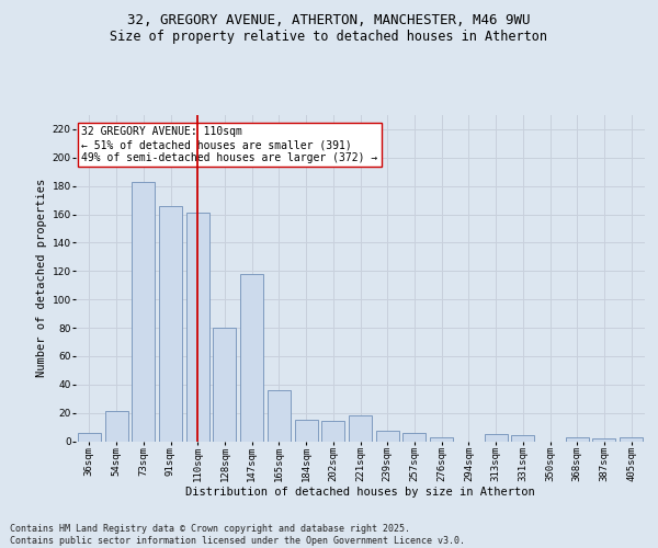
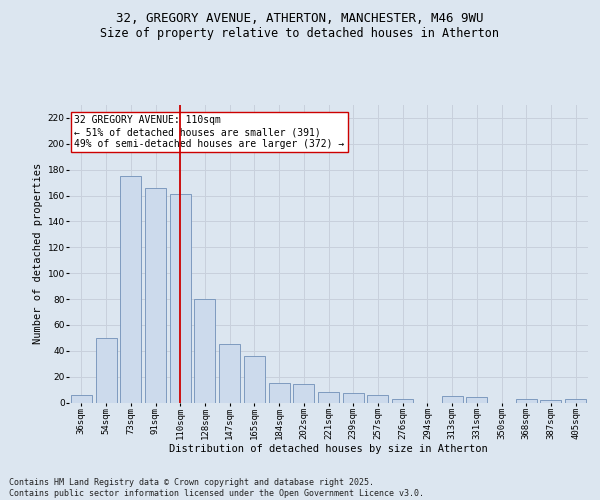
54sqm: 21 -> 50
73sqm: 183 -> 175
147sqm: 118 -> 45
221sqm: 18 -> 8
